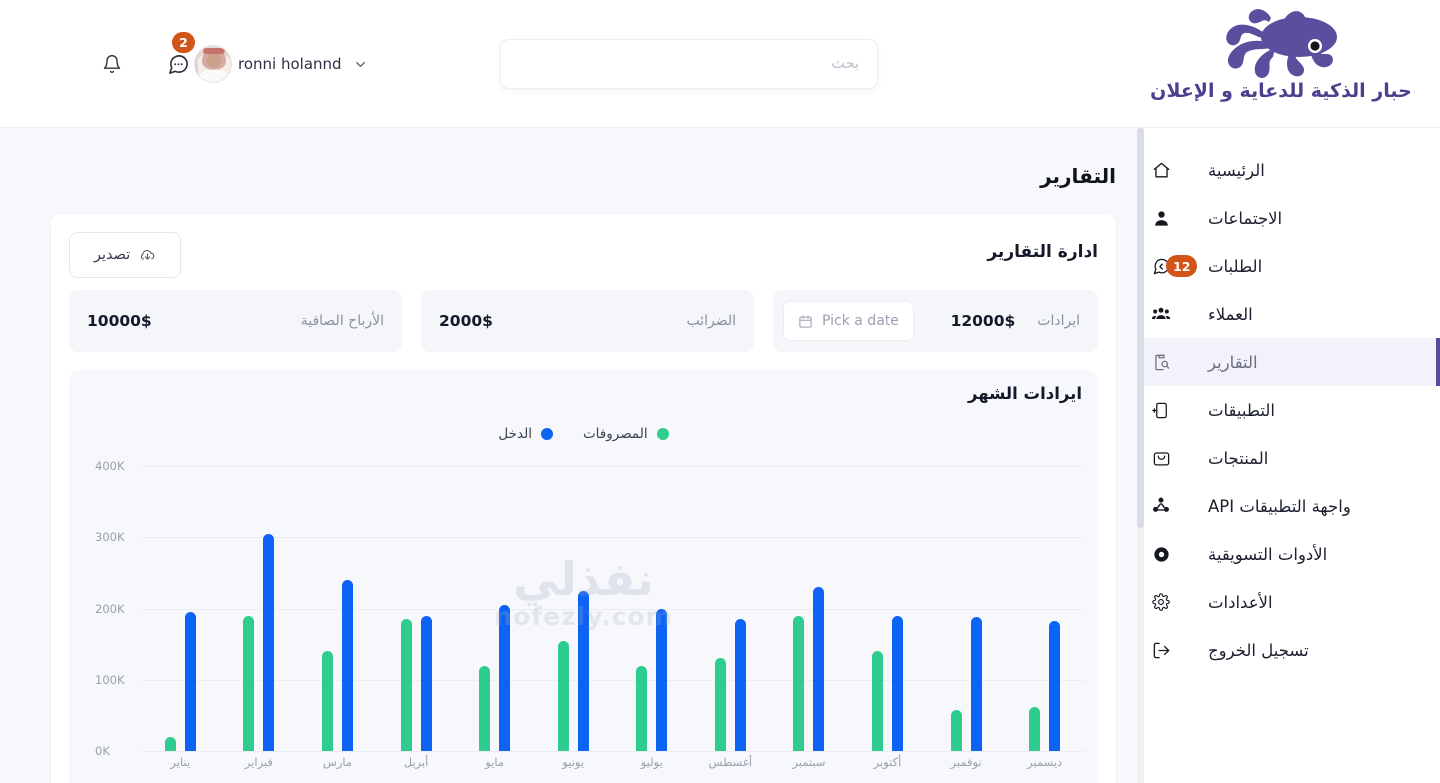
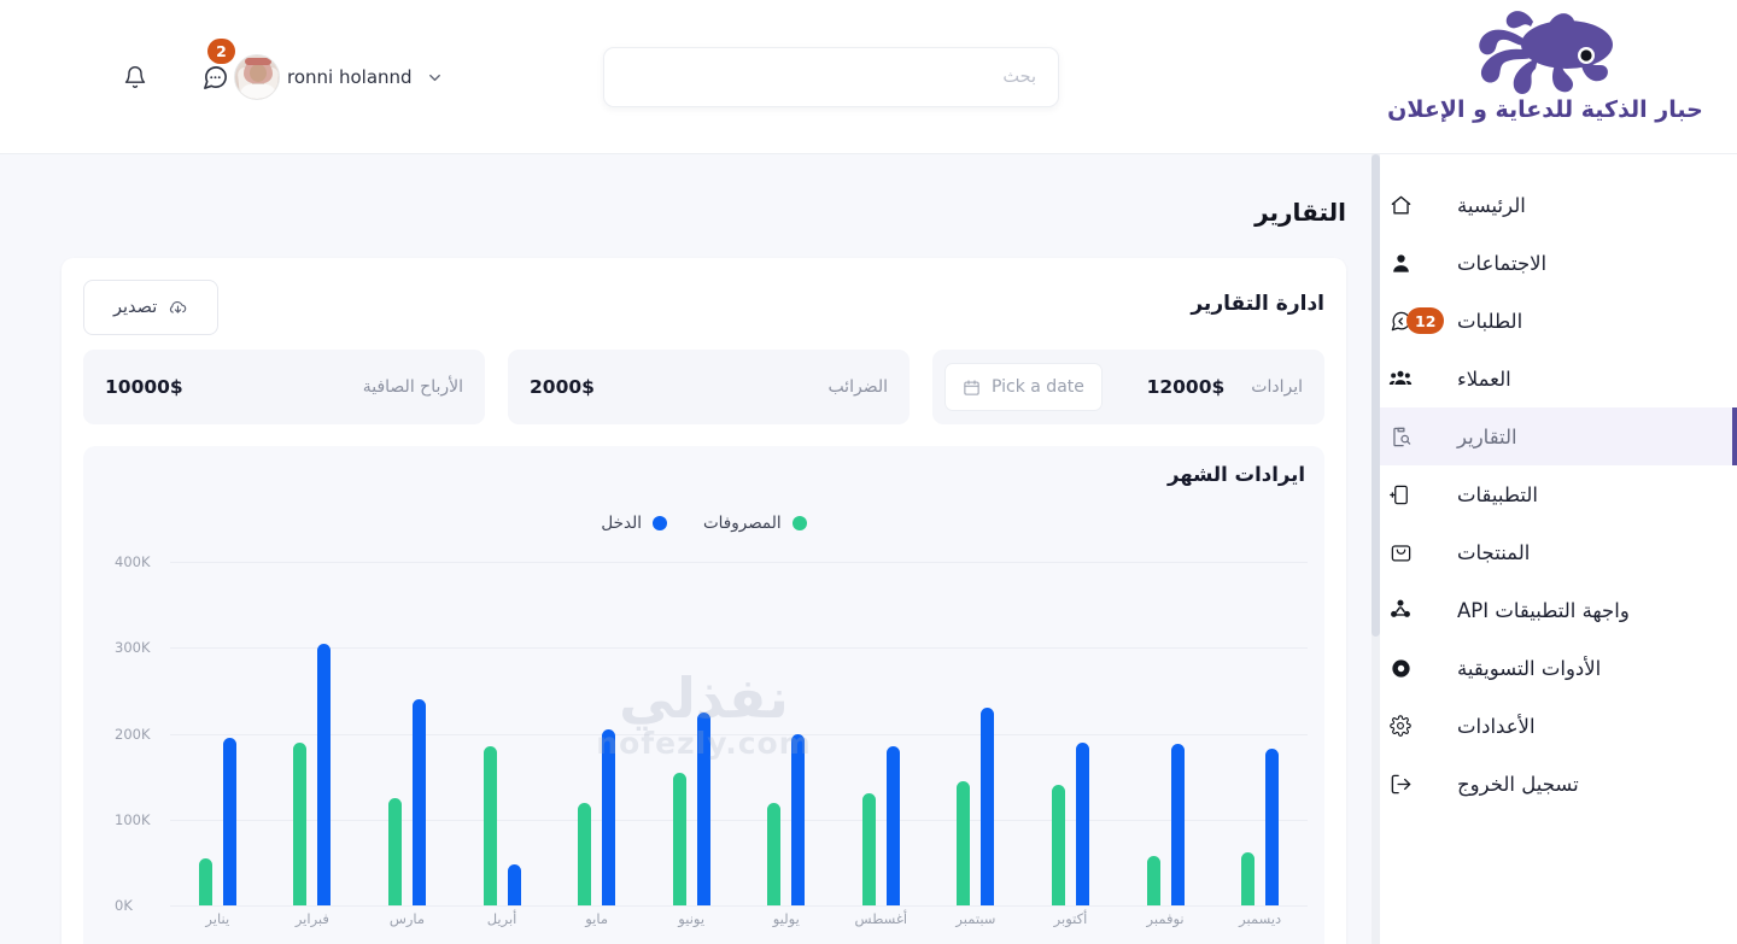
المصروفات/يناير: 20K -> 60K
المصروفات/مارس: 140K -> 120K
الدخل/أبريل: 190K -> 50K
المصروفات/سبتمبر: 190K -> 140K
